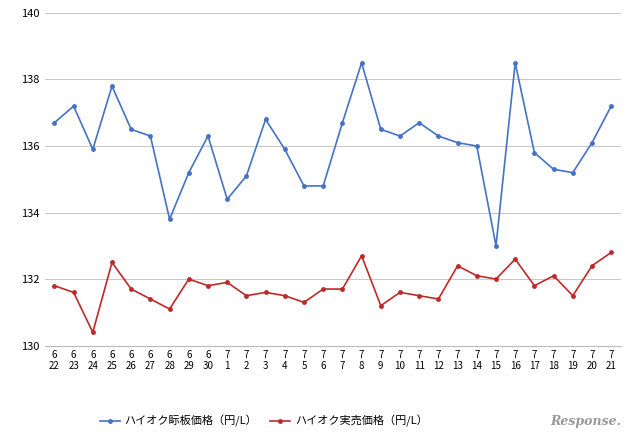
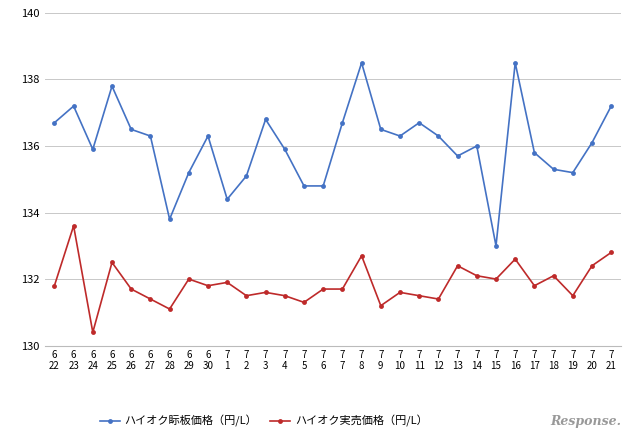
ハイオク実売価格（円/L）/6 23: 131.6 -> 133.6
ハイオク眎板価格（円/L）/7 13: 136.1 -> 135.7
